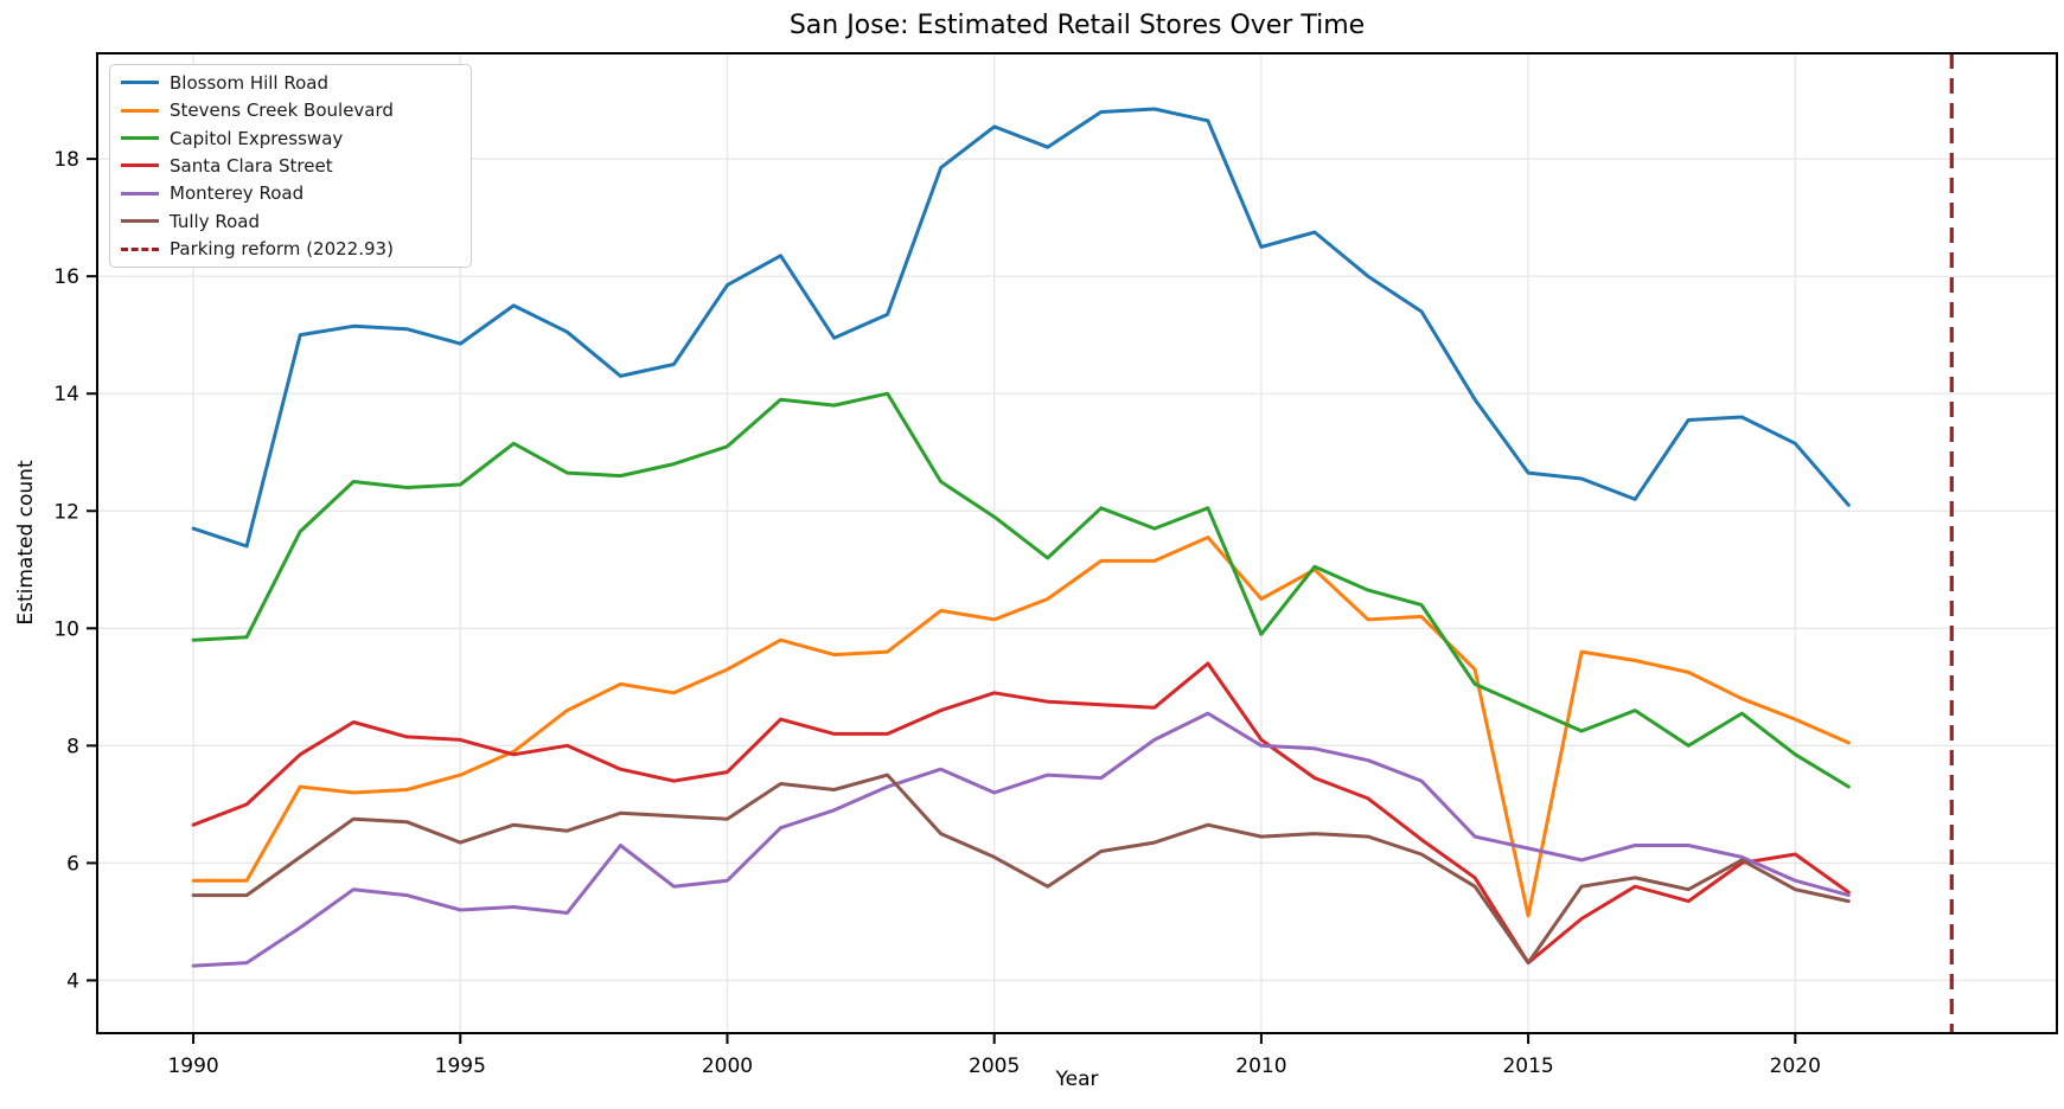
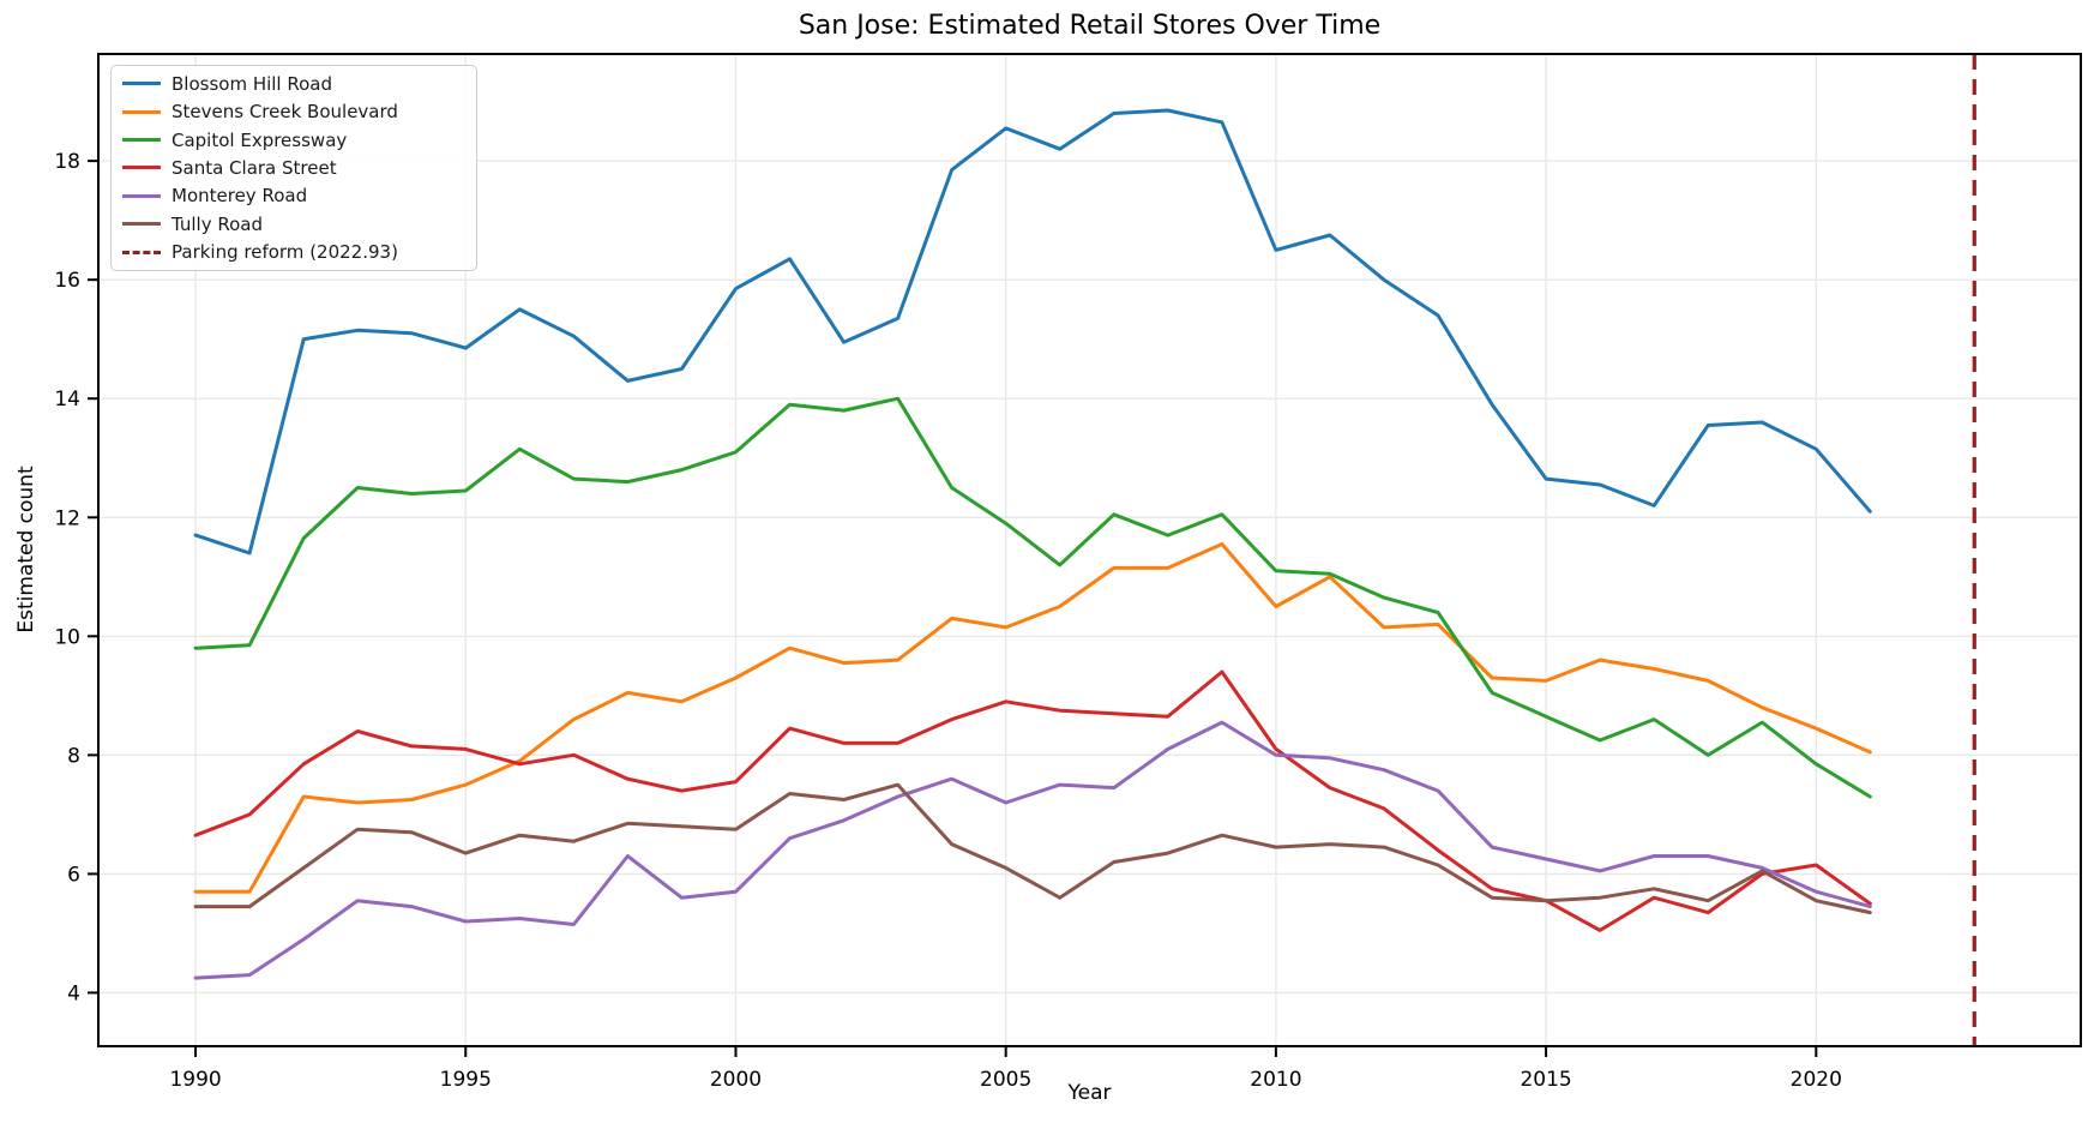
Capitol Expressway/2010: 9.9 -> 11.1
Stevens Creek Boulevard/2015: 5.1 -> 9.2
Santa Clara Street/2015: 4.3 -> 5.5
Tully Road/2015: 4.3 -> 5.5
